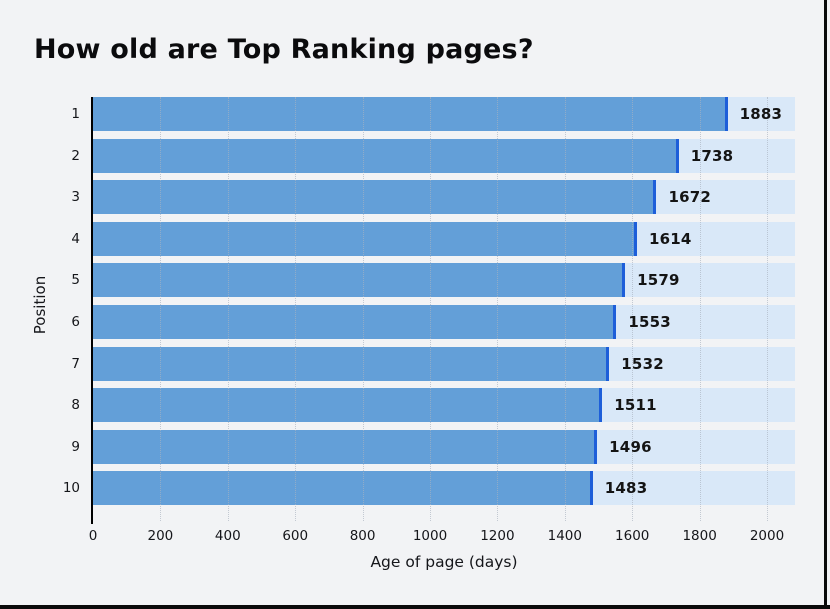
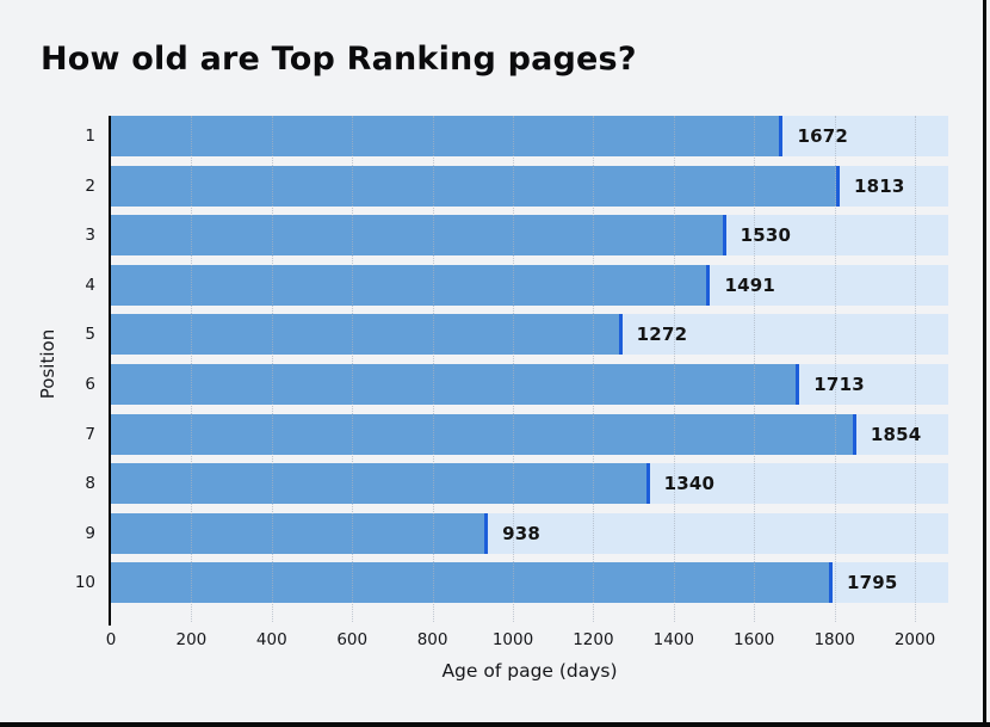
1: 1883 -> 1672
2: 1738 -> 1813
3: 1672 -> 1530
4: 1614 -> 1491
5: 1579 -> 1272
6: 1553 -> 1713
7: 1532 -> 1854
8: 1511 -> 1340
9: 1496 -> 938
10: 1483 -> 1795
